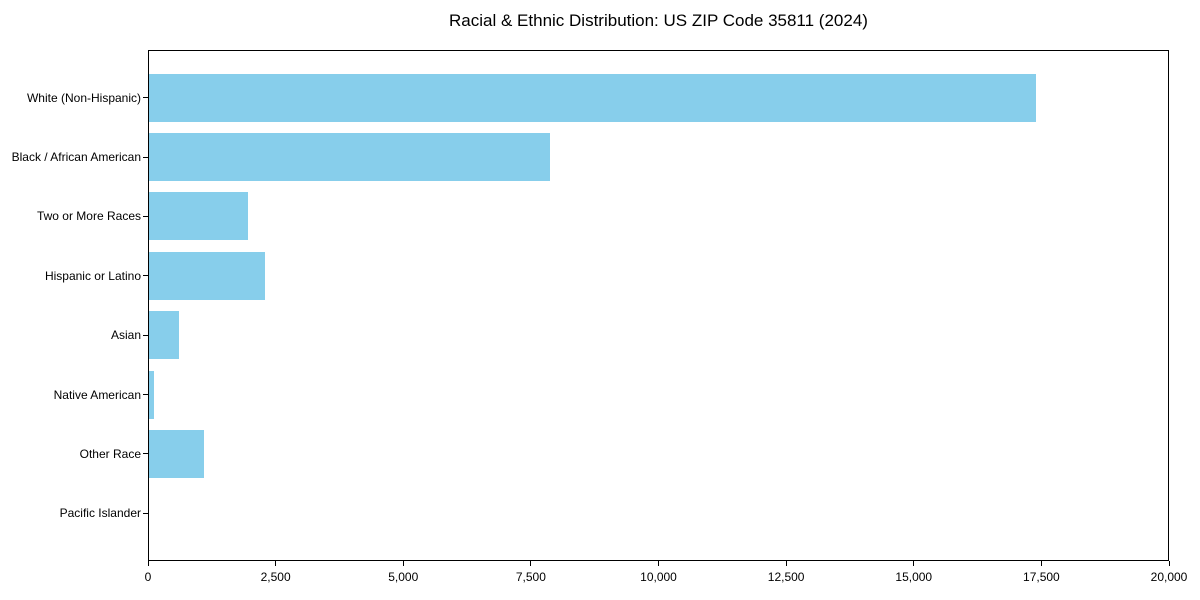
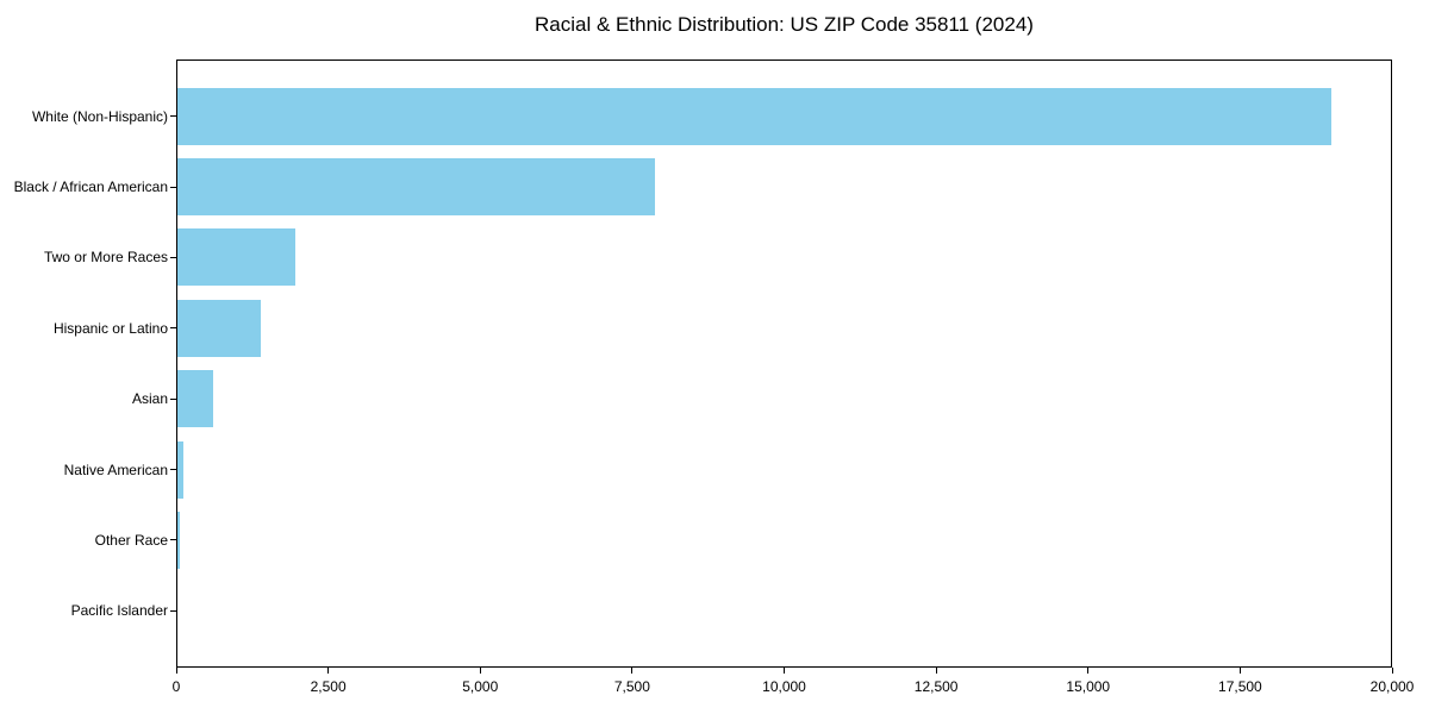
White (Non-Hispanic): 17400 -> 19000
Hispanic or Latino: 2300 -> 1400
Other Race: 1100 -> 100
